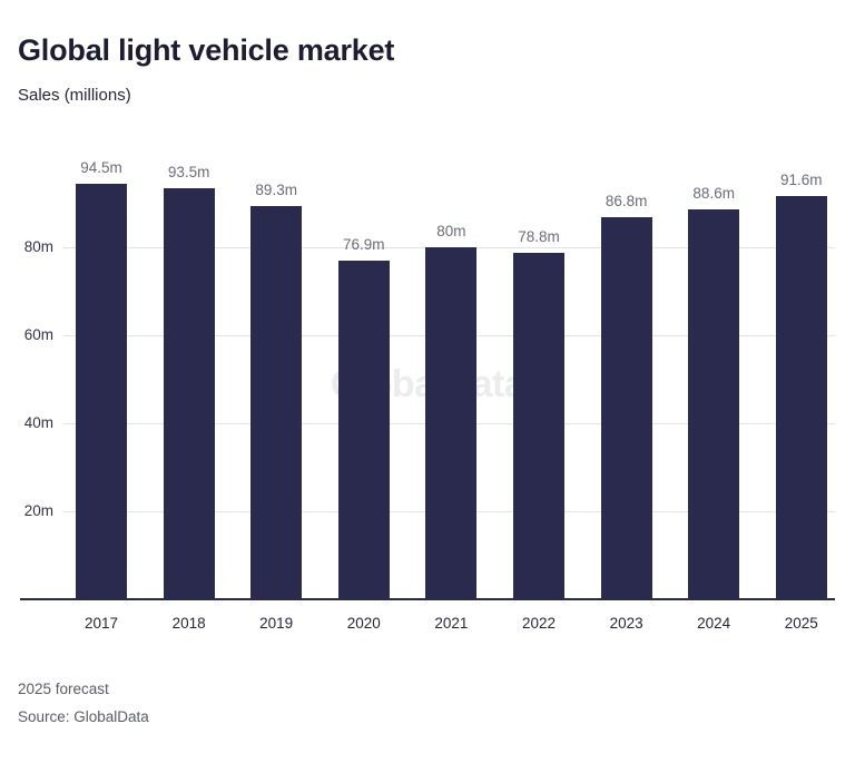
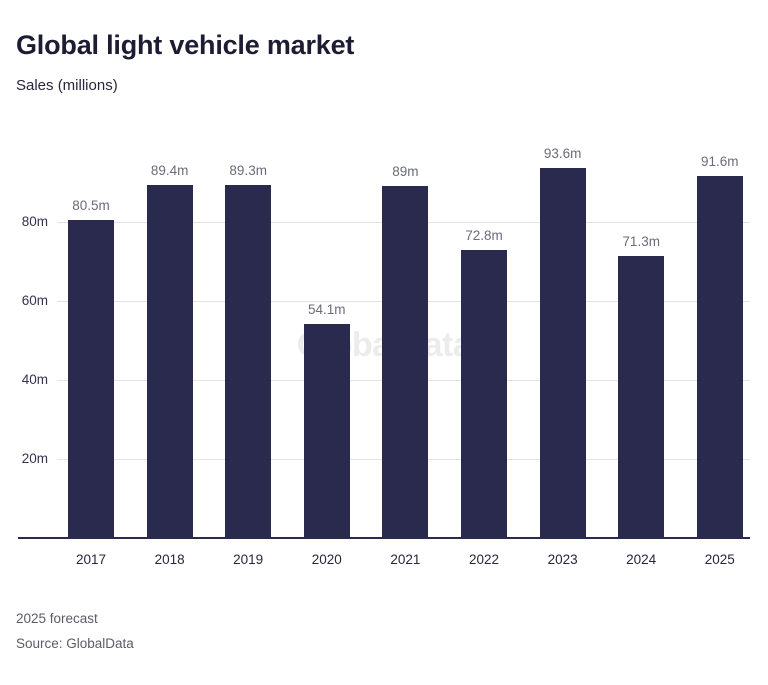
2017: 94.5m -> 80.5m
2018: 93.5m -> 89.4m
2020: 76.9m -> 54.1m
2021: 80m -> 89m
2022: 78.8m -> 72.8m
2023: 86.8m -> 93.6m
2024: 88.6m -> 71.3m
